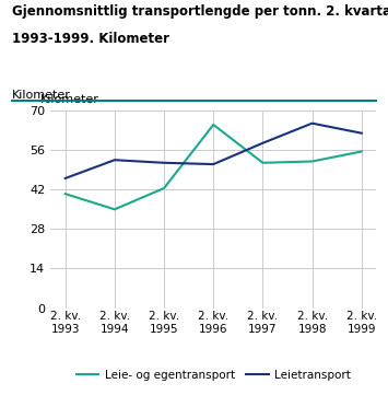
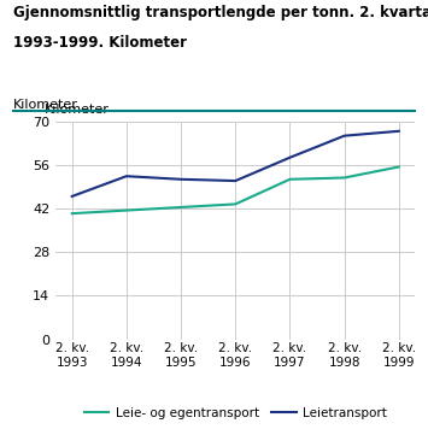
Leie- og egentransport/2. kv. 1994: 35.0 -> 41.5
Leie- og egentransport/2. kv. 1996: 65.0 -> 43.5
Leietransport/2. kv. 1999: 62.0 -> 67.0
